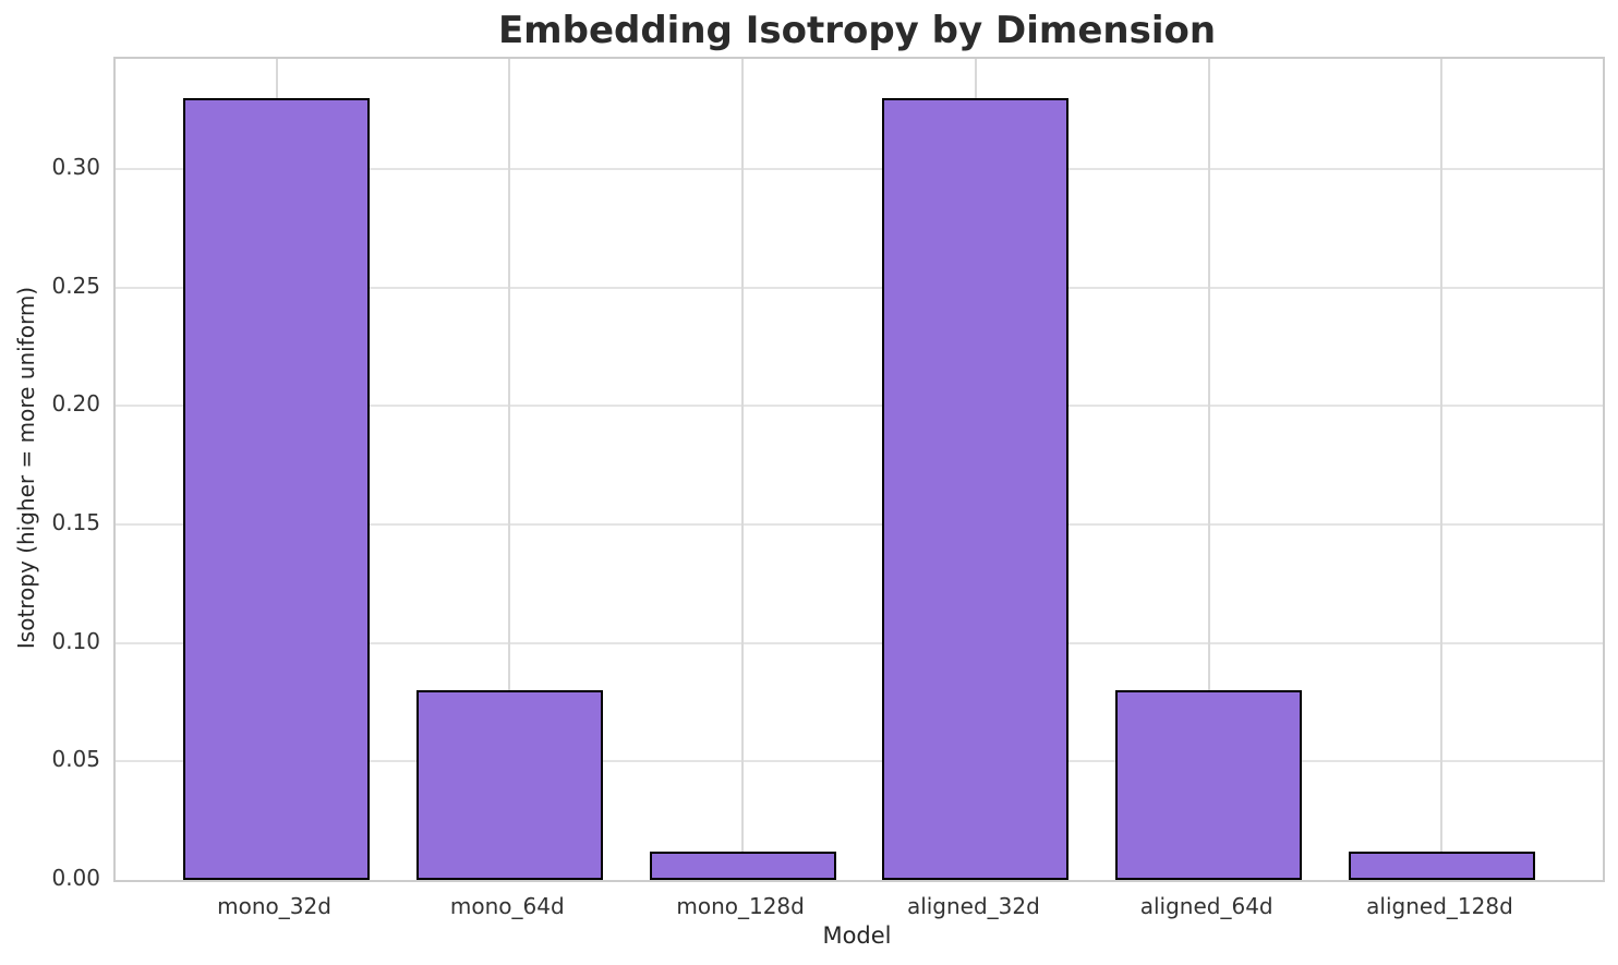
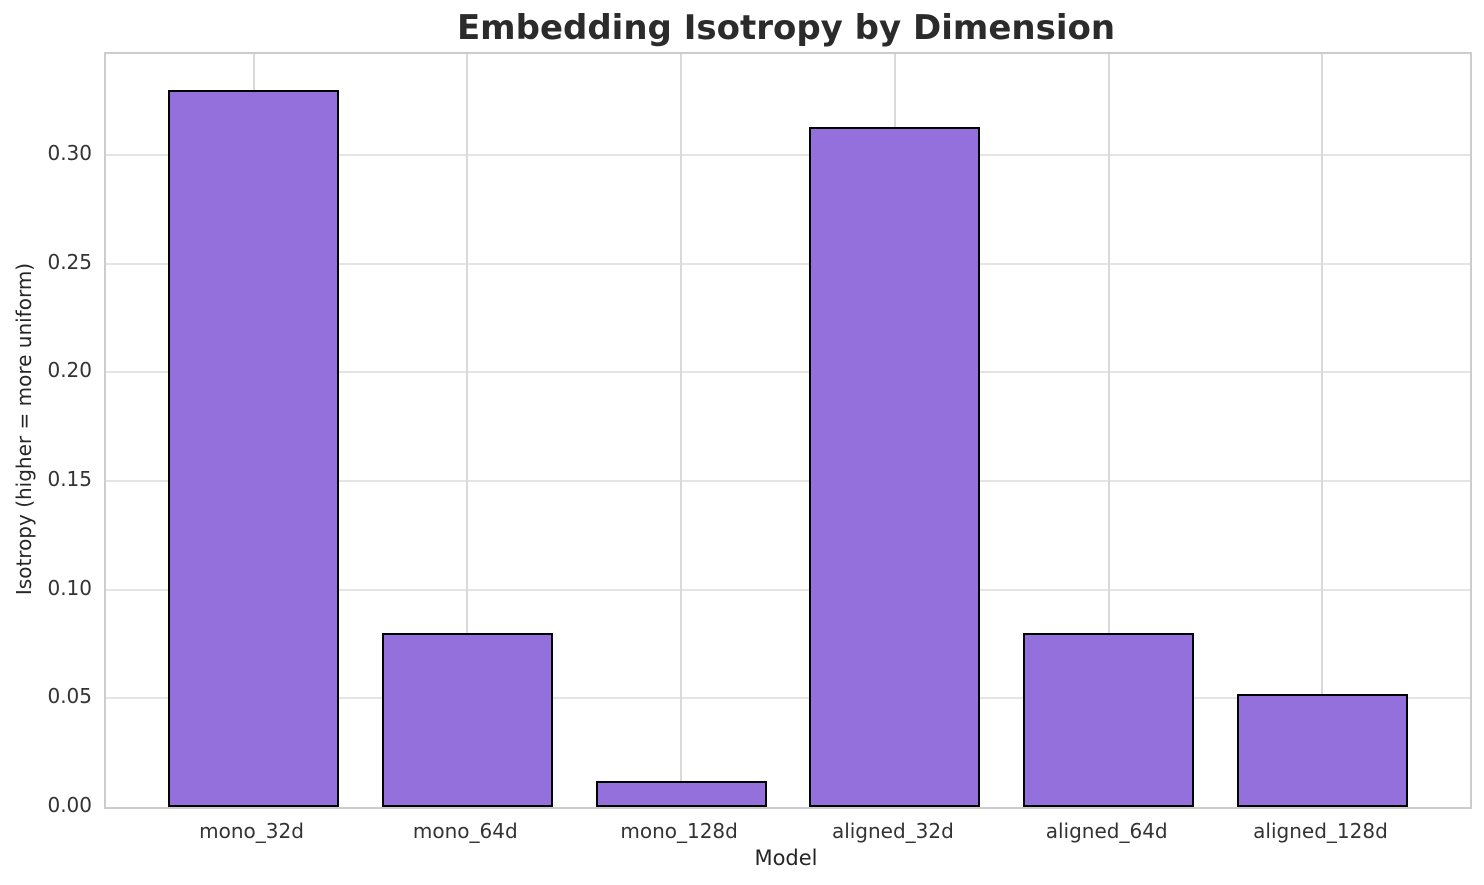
aligned_32d: 0.330 -> 0.313
aligned_128d: 0.012 -> 0.052
